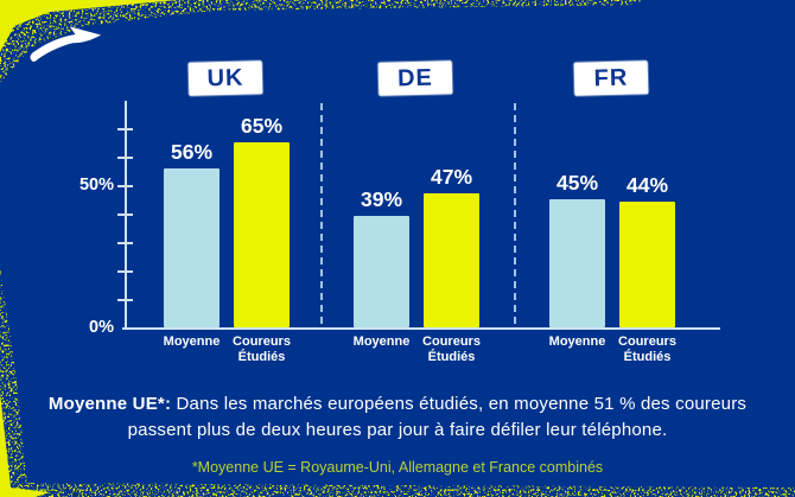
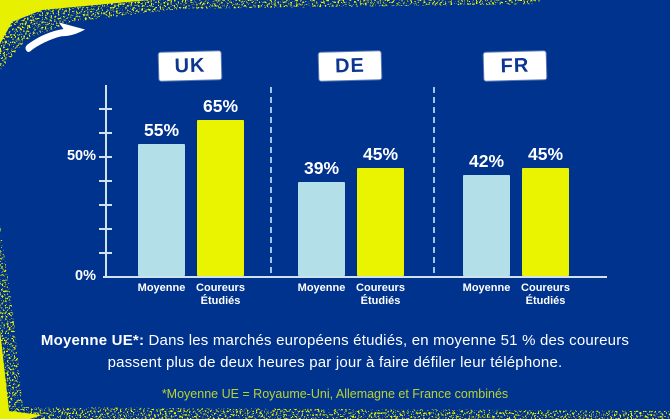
Moyenne/UK: 56% -> 55%
Coureurs Étudiés/DE: 47% -> 45%
Moyenne/FR: 45% -> 42%
Coureurs Étudiés/FR: 44% -> 45%
